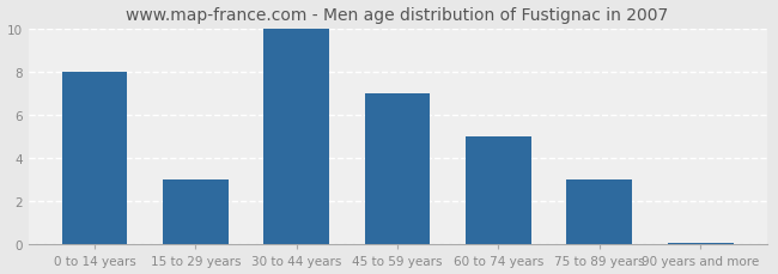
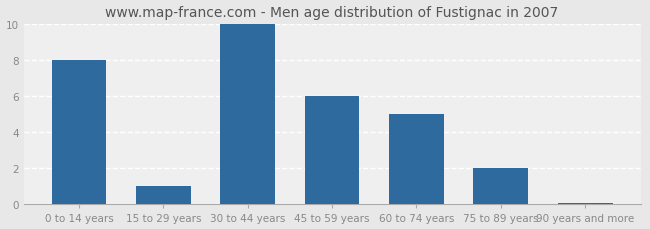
15 to 29 years: 3.0 -> 1.0
45 to 59 years: 7.0 -> 6.0
75 to 89 years: 3.0 -> 2.0
